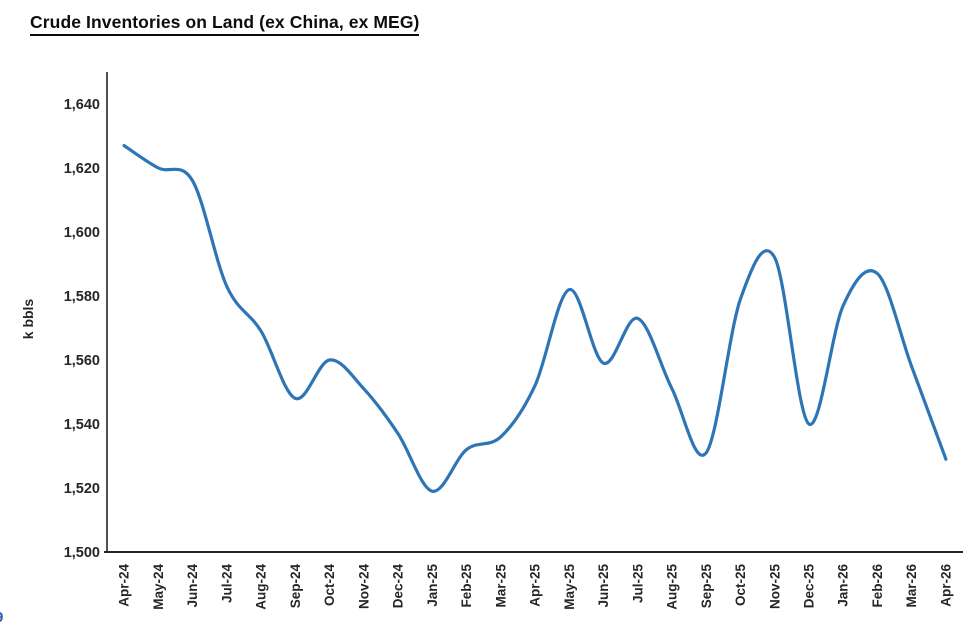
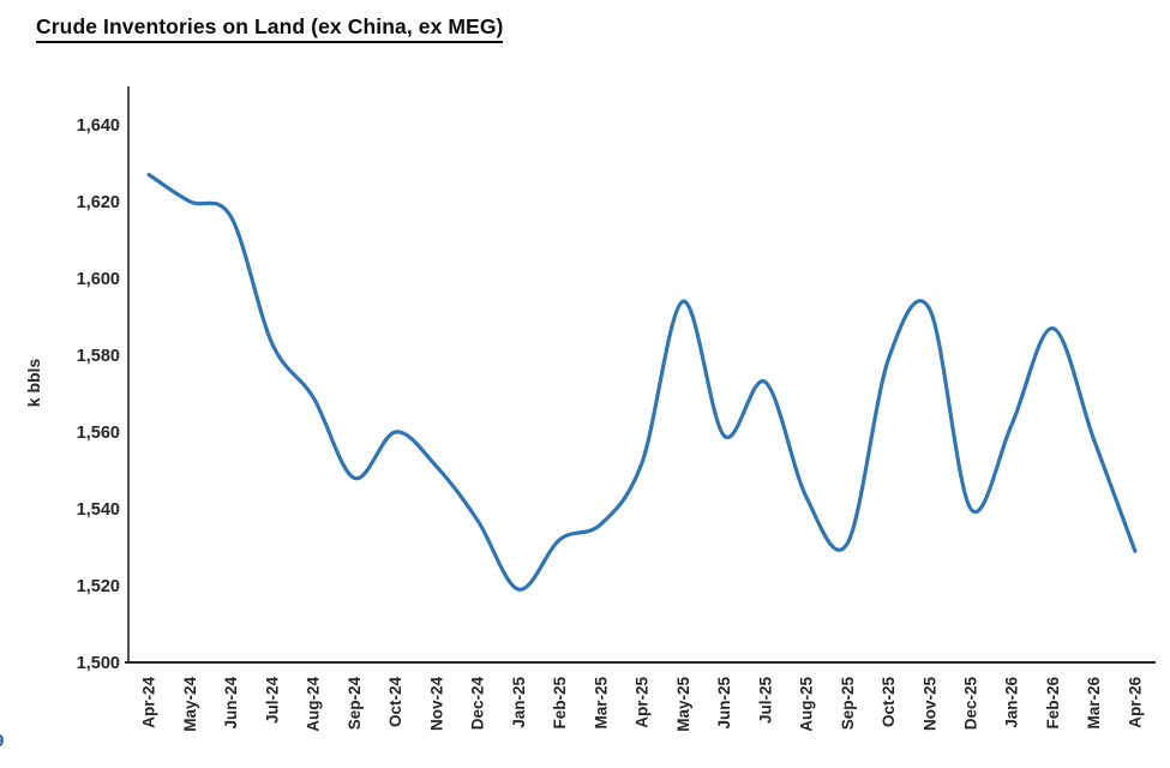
May-25: 1582 -> 1594
Aug-25: 1551 -> 1543
Jan-26: 1577 -> 1562
